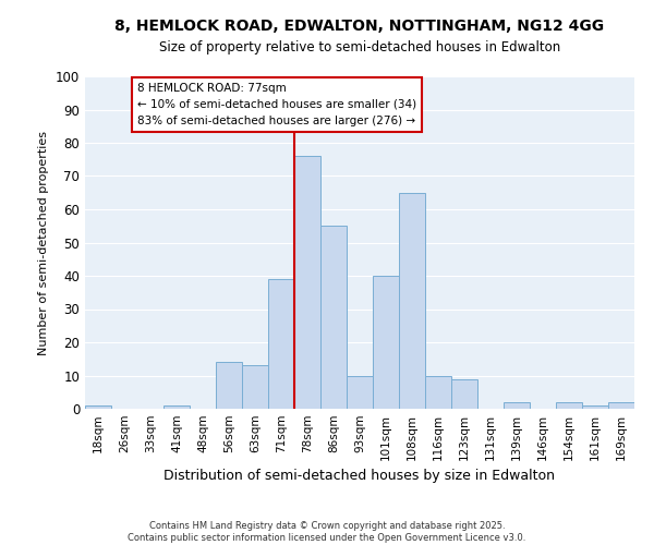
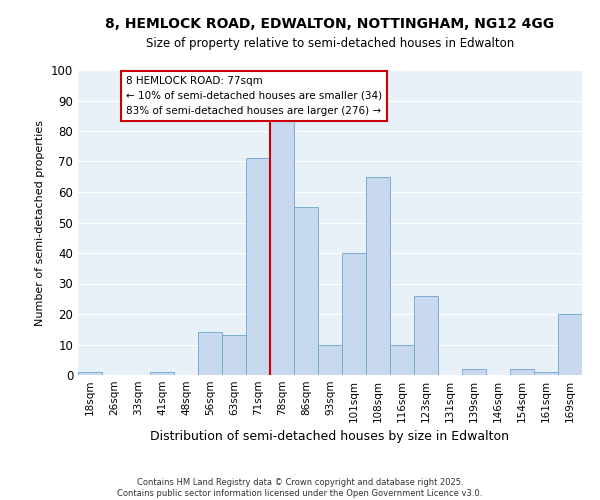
71sqm: 39 -> 71
78sqm: 76 -> 84
123sqm: 9 -> 26
169sqm: 2 -> 20
